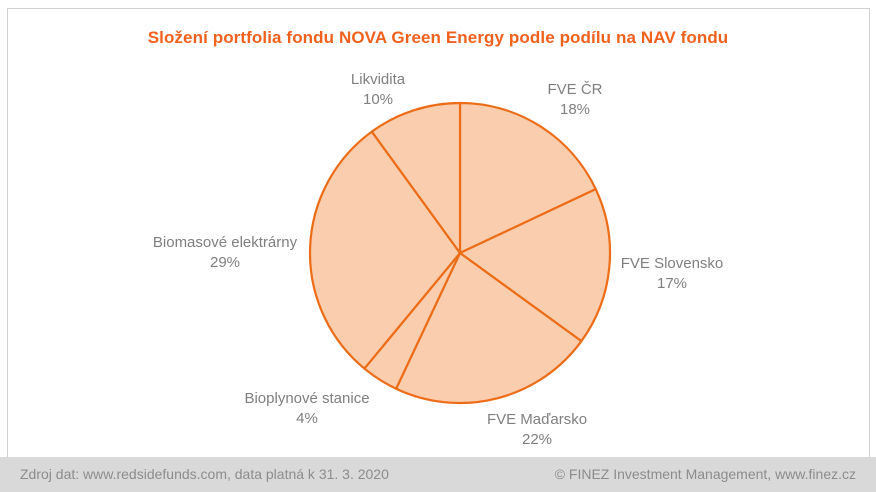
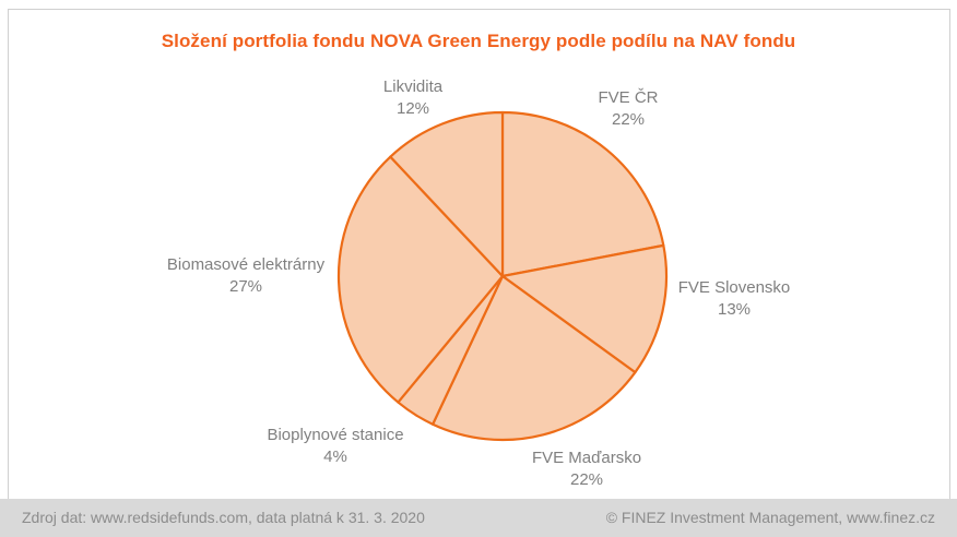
FVE ČR: 18% -> 22%
FVE Slovensko: 17% -> 13%
Biomasové elektrárny: 29% -> 27%
Likvidita: 10% -> 12%
